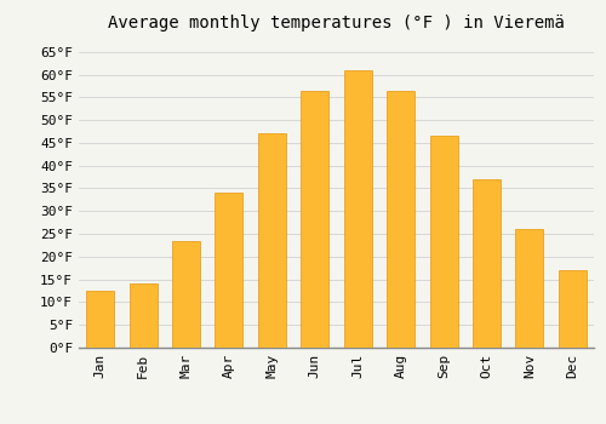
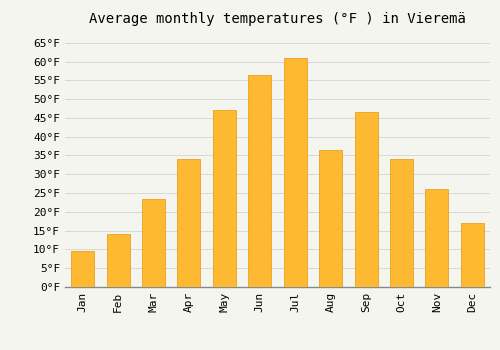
Jan: 12.5°F -> 9.5°F
Aug: 56.5°F -> 36.5°F
Oct: 37.0°F -> 34.0°F
